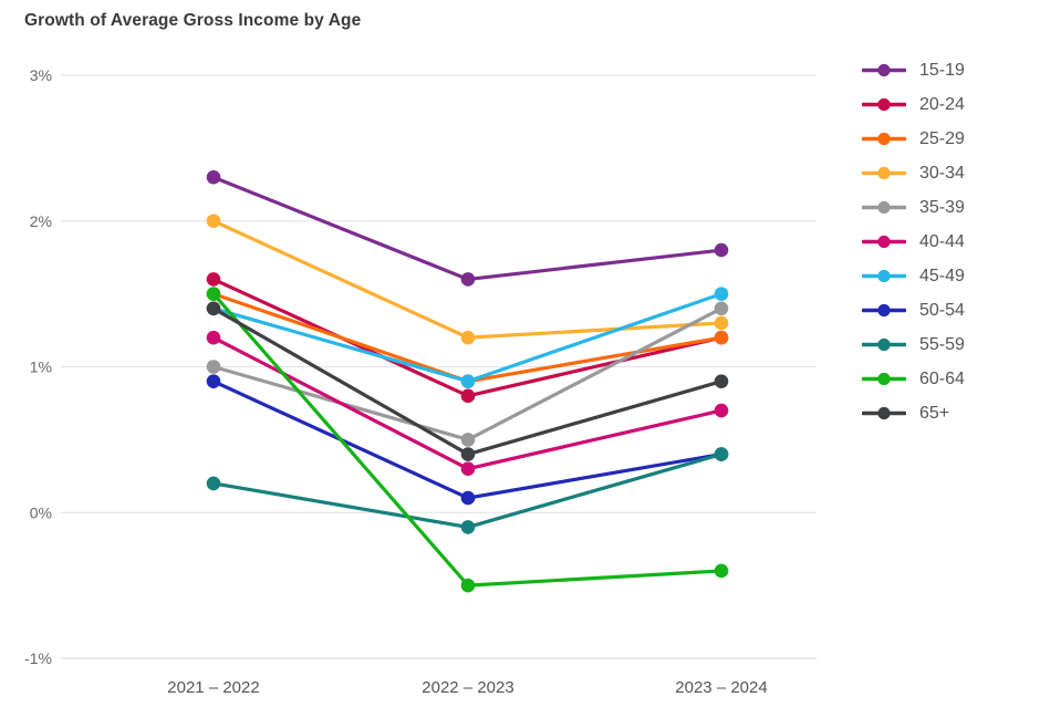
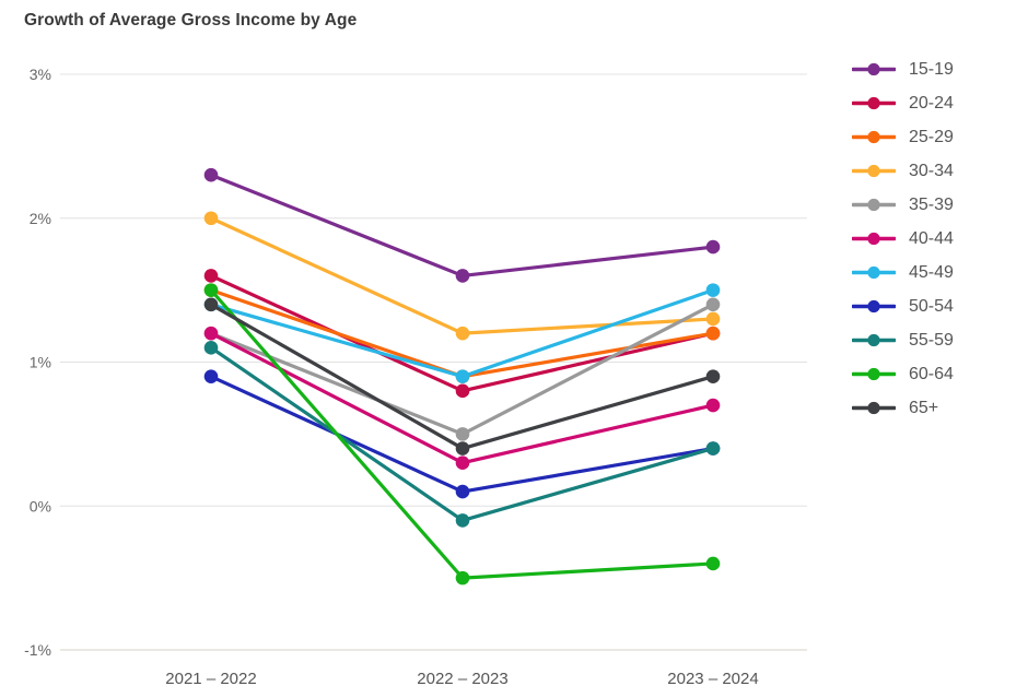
35-39/2021 – 2022: 1.0% -> 1.2%
55-59/2021 – 2022: 0.2% -> 1.1%
